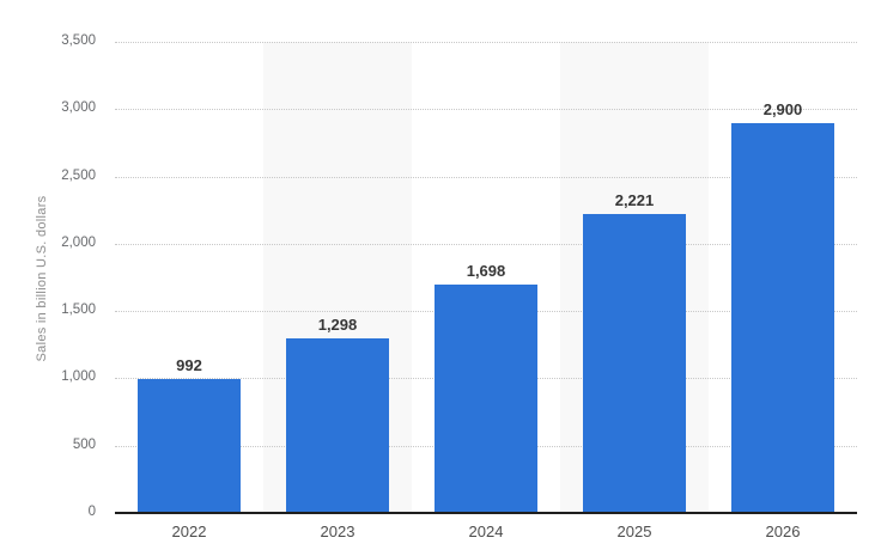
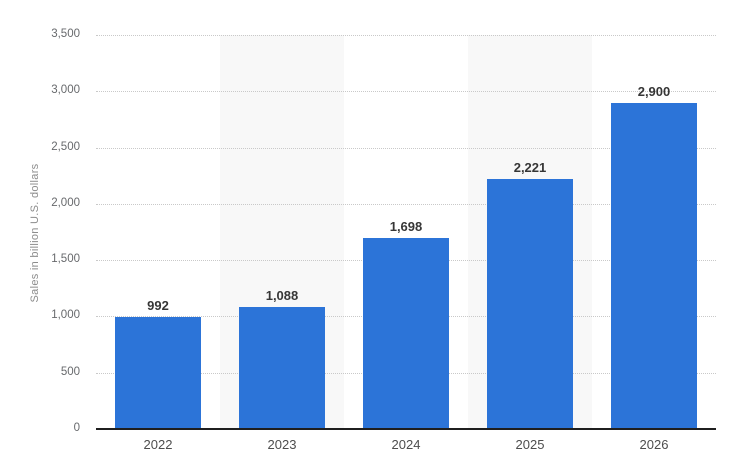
2023: 1,298 -> 1,088
